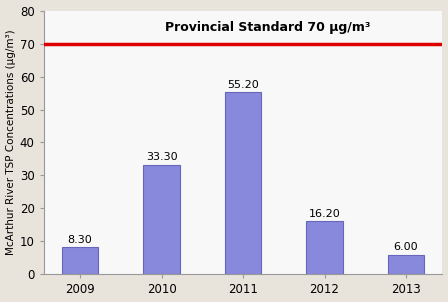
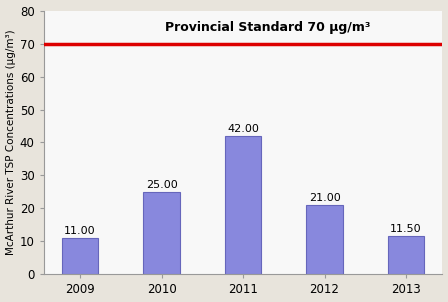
2009: 8.30 -> 11.00
2010: 33.30 -> 25.00
2011: 55.20 -> 42.00
2012: 16.20 -> 21.00
2013: 6.00 -> 11.50
